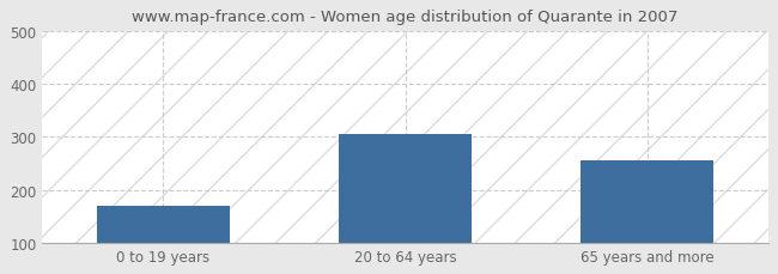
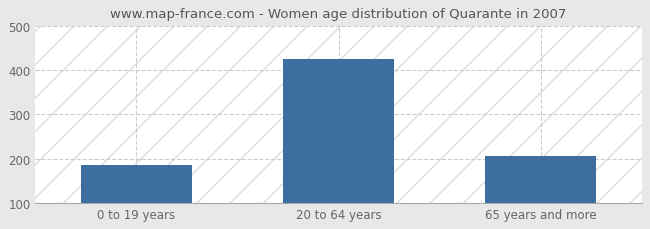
0 to 19 years: 170 -> 185
20 to 64 years: 305 -> 425
65 years and more: 255 -> 205
